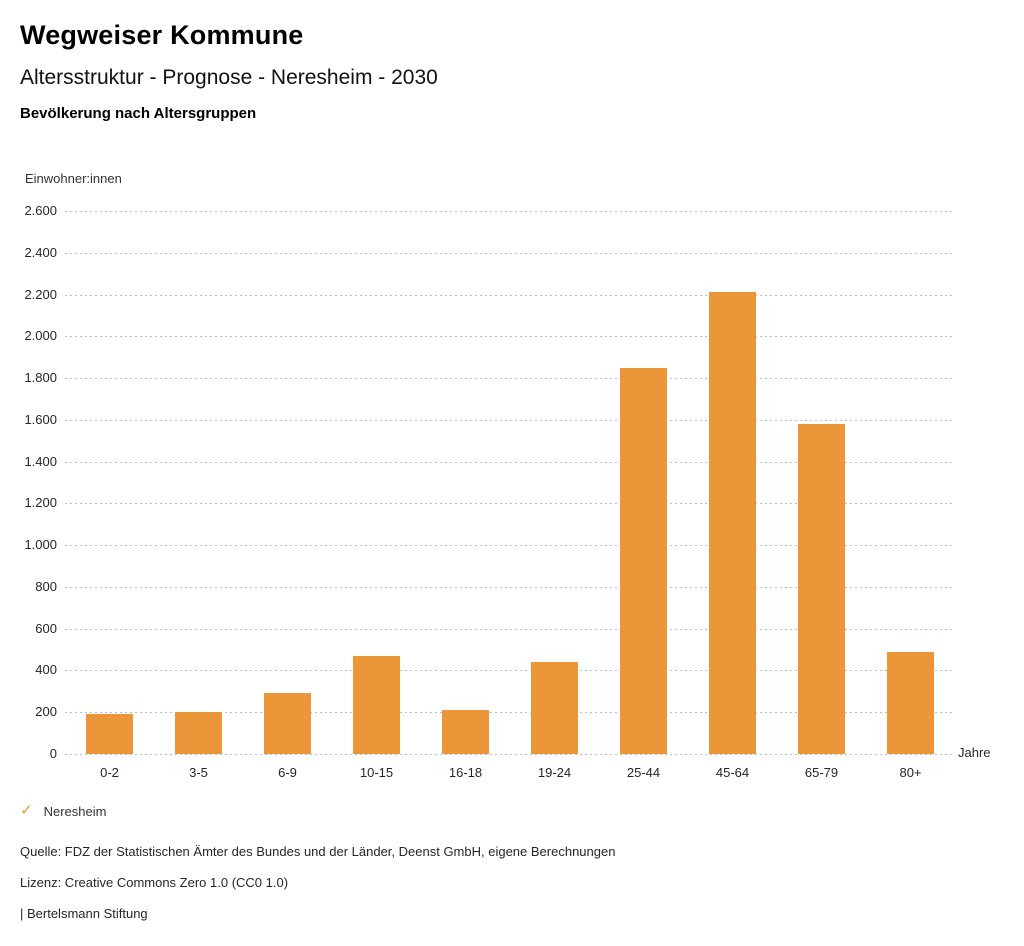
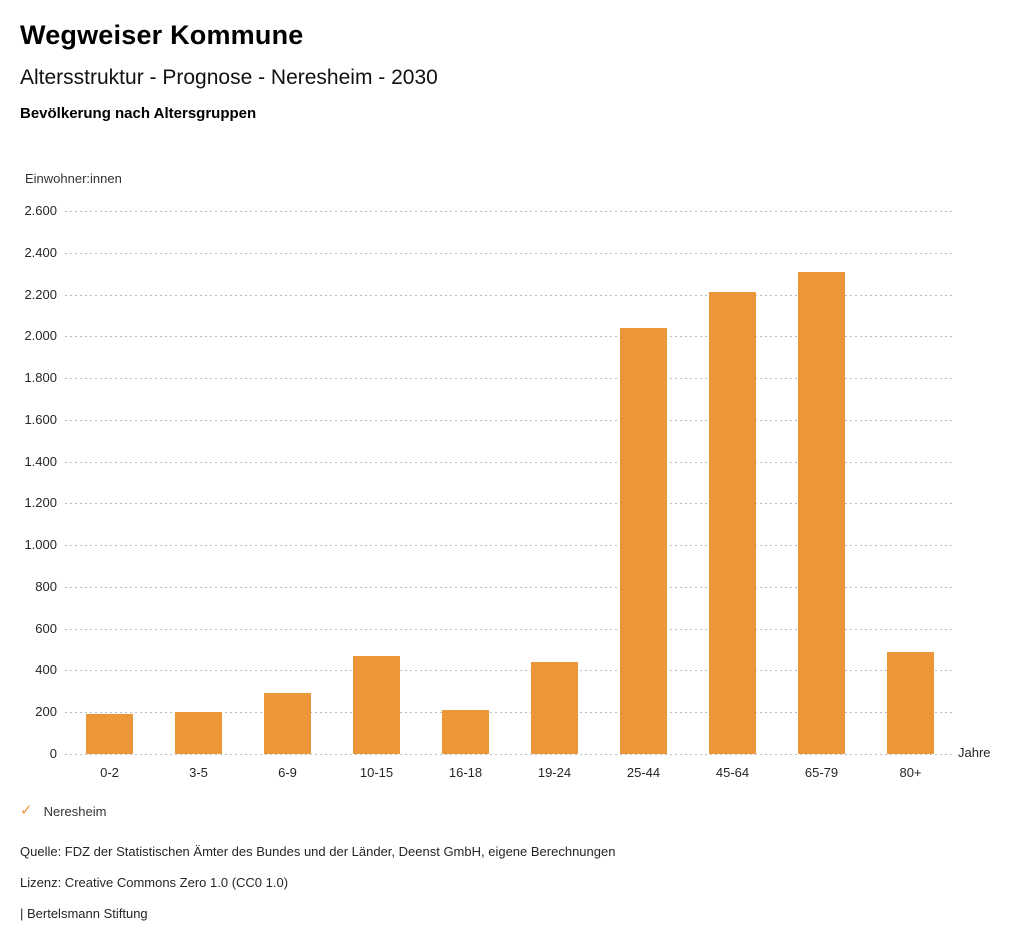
25-44: 1850 -> 2040
65-79: 1580 -> 2310
